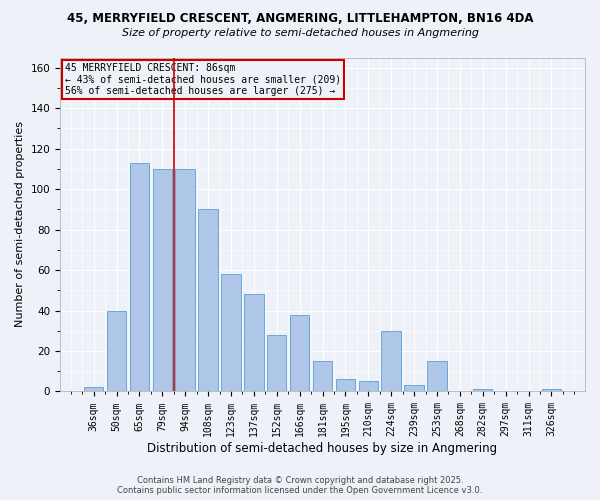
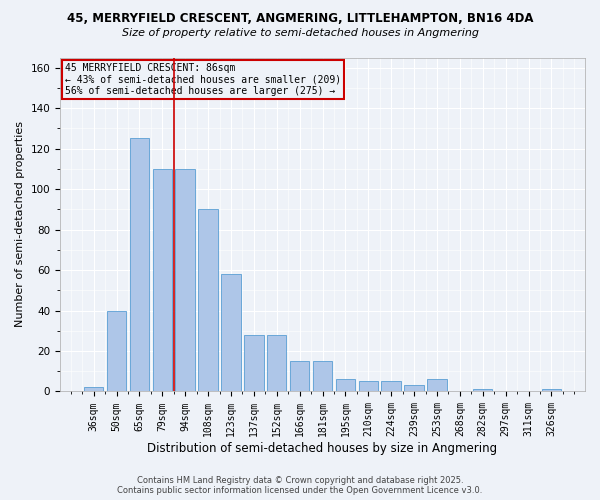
65sqm: 113 -> 125
137sqm: 48 -> 28
166sqm: 38 -> 15
224sqm: 30 -> 5
253sqm: 15 -> 6
